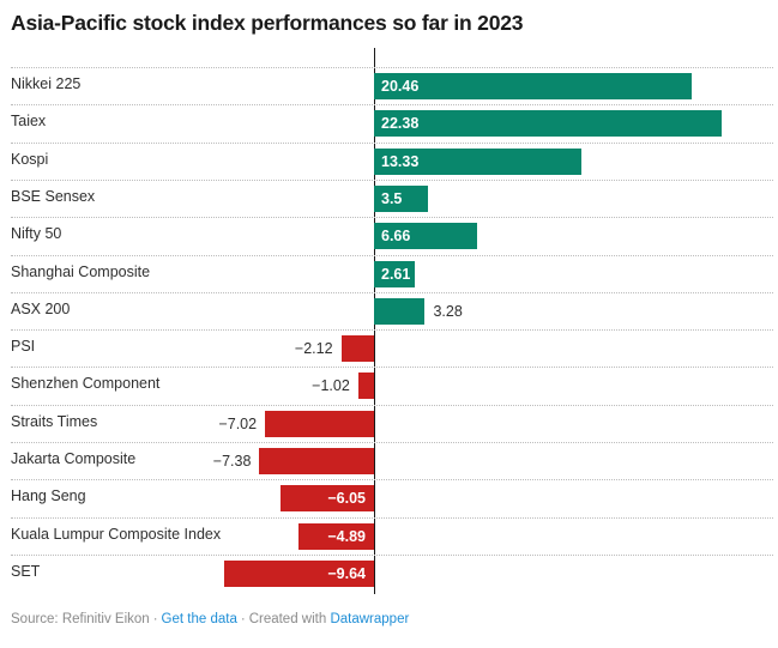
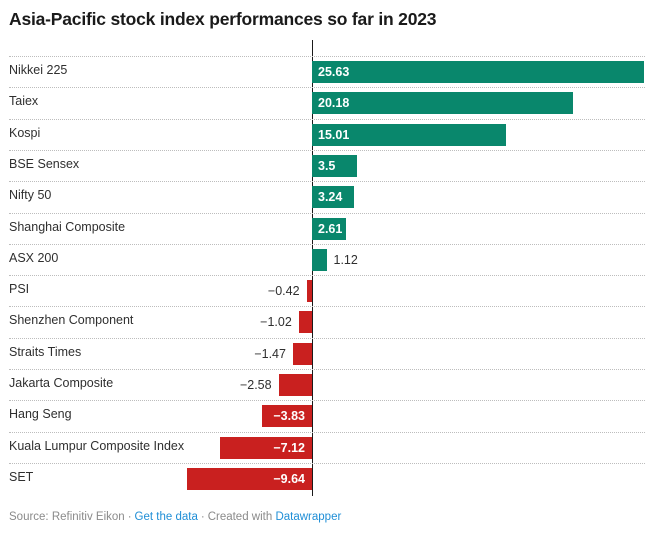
Nikkei 225: 20.46 -> 25.63
Taiex: 22.38 -> 20.18
Kospi: 13.33 -> 15.01
Nifty 50: 6.66 -> 3.24
ASX 200: 3.28 -> 1.12
PSI: −2.12 -> −0.42
Straits Times: −7.02 -> −1.47
Jakarta Composite: −7.38 -> −2.58
Hang Seng: −6.05 -> −3.83
Kuala Lumpur Composite Index: −4.89 -> −7.12
